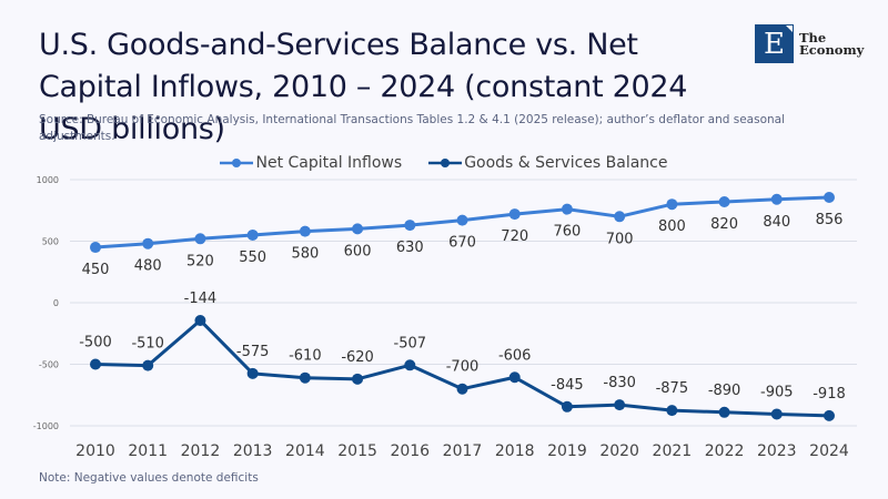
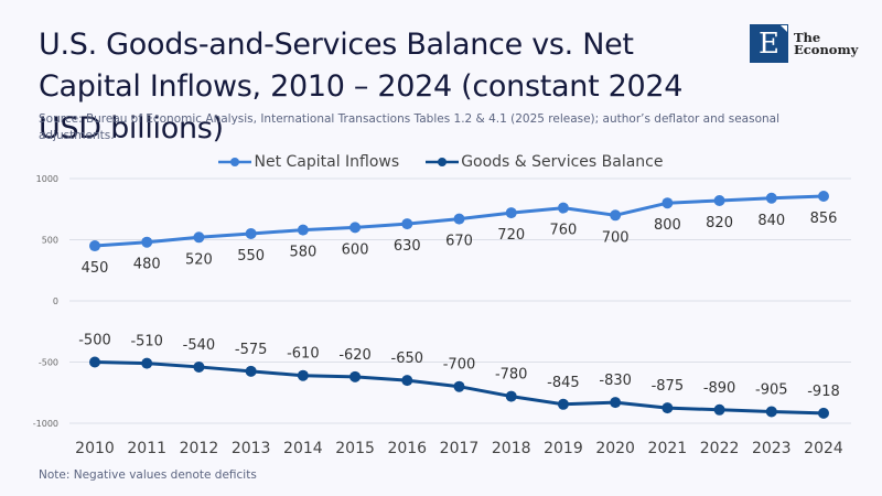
Goods & Services Balance/2012: -144 -> -540
Goods & Services Balance/2016: -507 -> -650
Goods & Services Balance/2018: -606 -> -780
